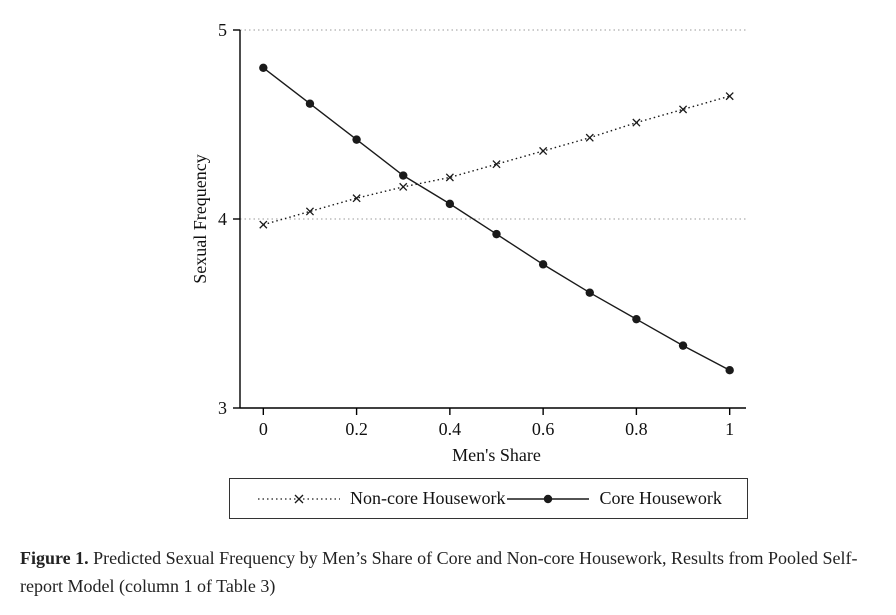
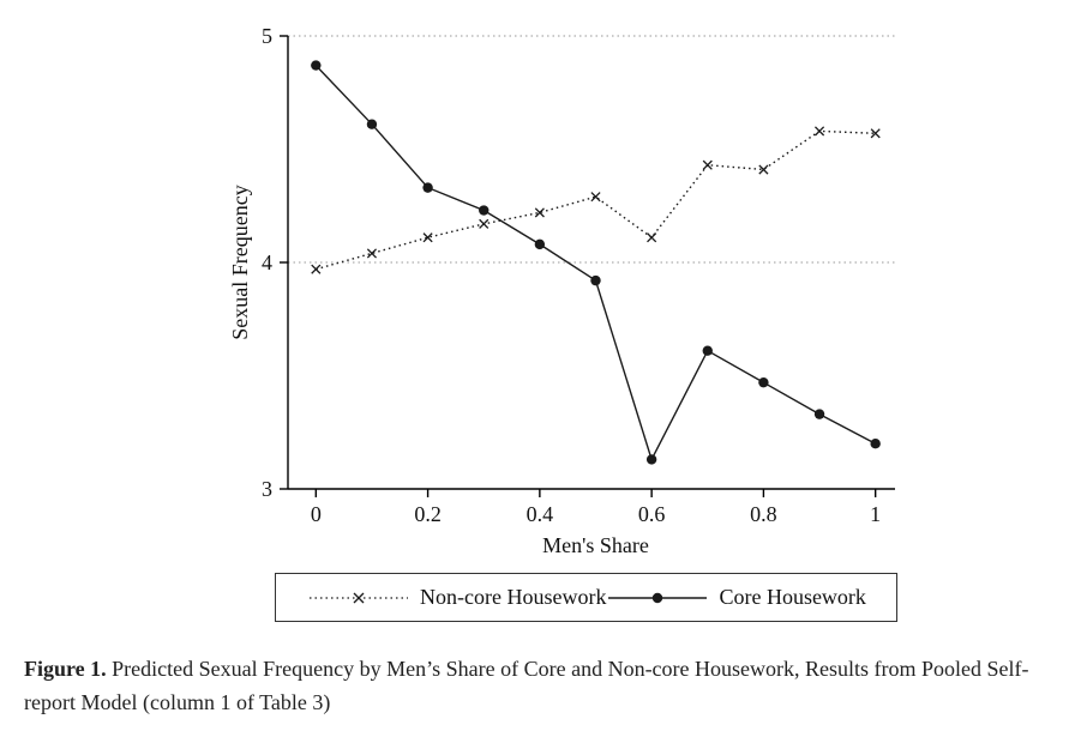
Core Housework/0: 4.80 -> 4.87
Core Housework/0.2: 4.42 -> 4.33
Non-core Housework/0.6: 4.36 -> 4.11
Core Housework/0.6: 3.76 -> 3.13
Non-core Housework/0.8: 4.51 -> 4.41
Non-core Housework/1: 4.65 -> 4.57
